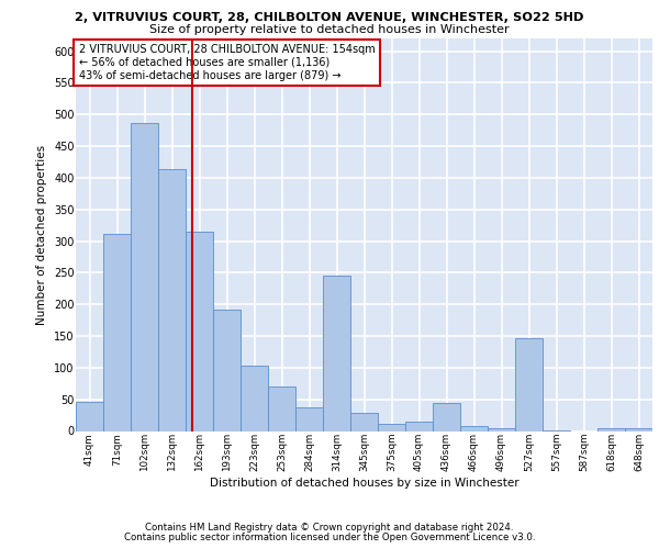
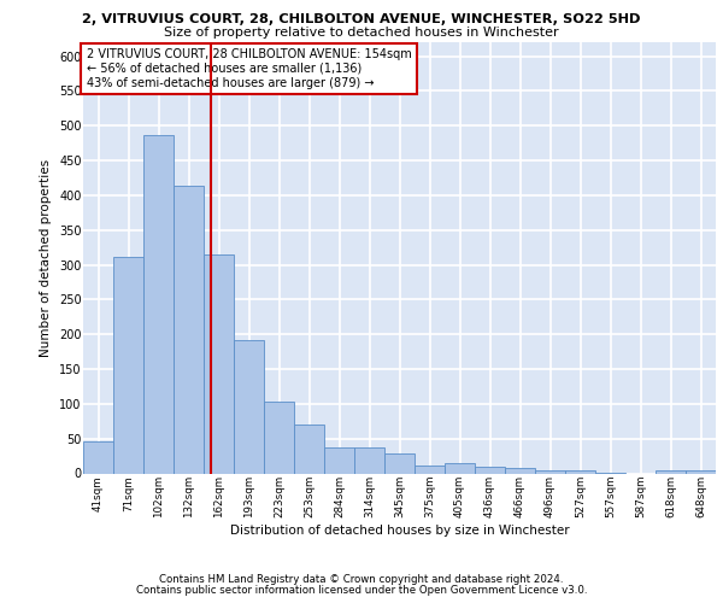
314sqm: 246 -> 38
436sqm: 44 -> 10
527sqm: 146 -> 5
